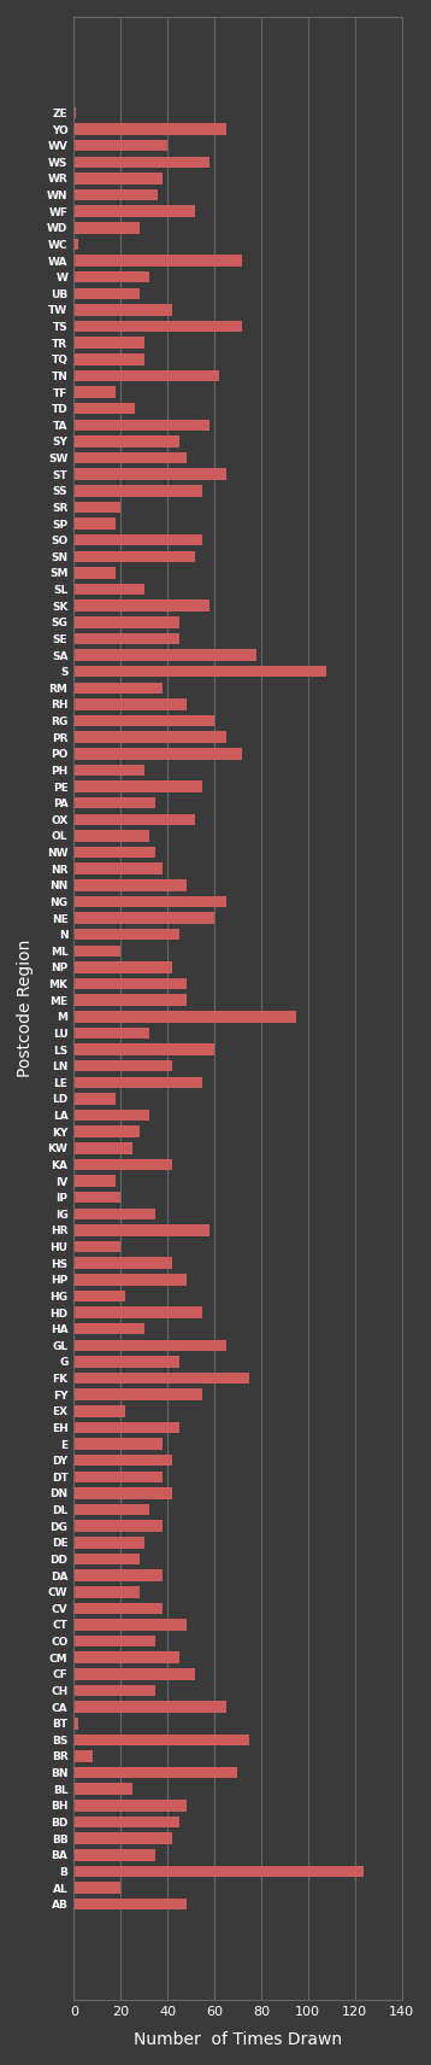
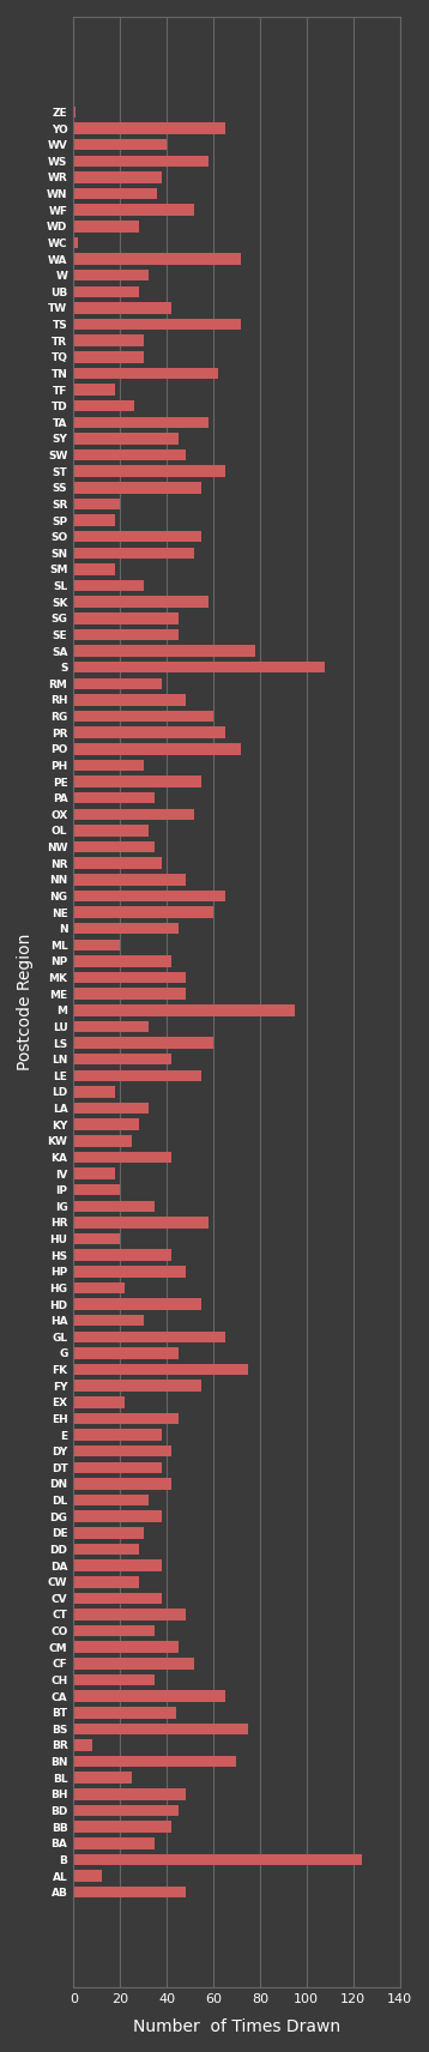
BT: 2 -> 44
AL: 20 -> 12
